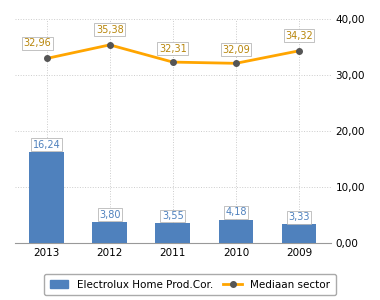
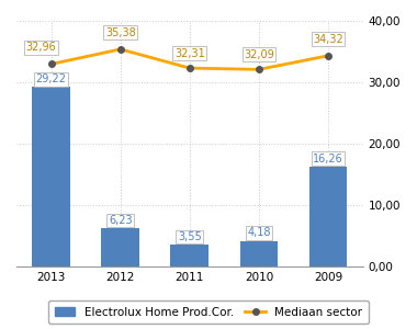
Electrolux Home Prod.Cor./2013: 16,24 -> 29,22
Electrolux Home Prod.Cor./2012: 3,80 -> 6,23
Electrolux Home Prod.Cor./2009: 3,33 -> 16,26
